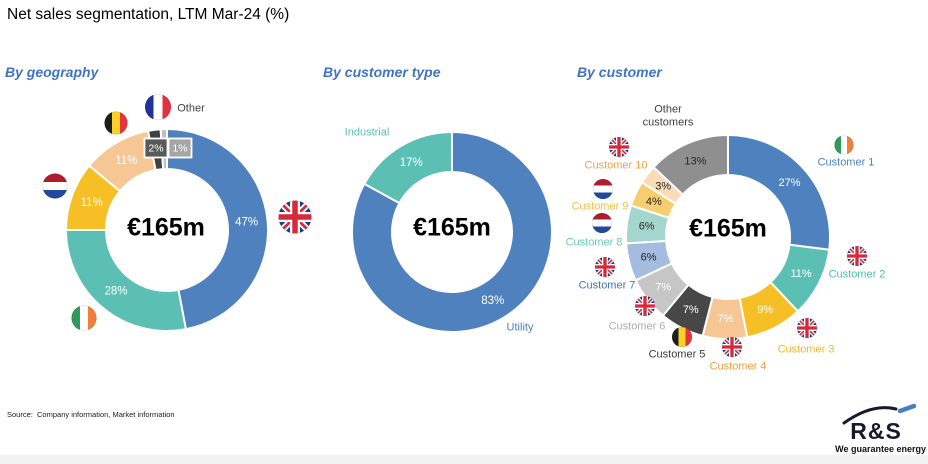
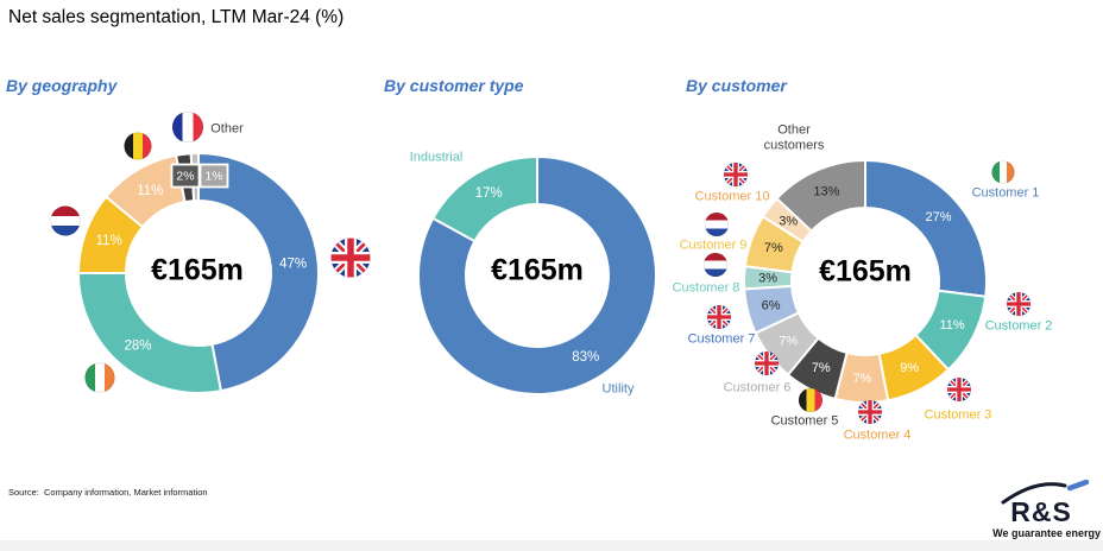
By customer/Customer 8: 6% -> 3%
By customer/Customer 9: 4% -> 7%
